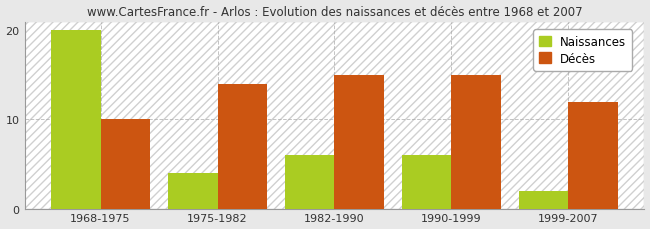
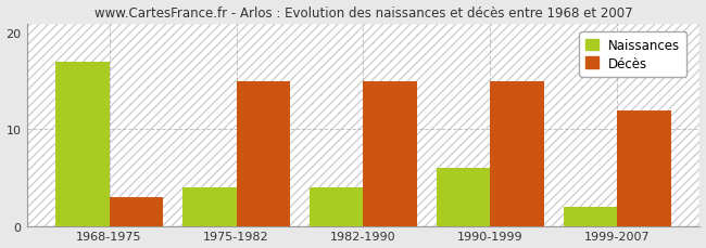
Naissances/1968-1975: 20 -> 17
Décès/1968-1975: 10 -> 3
Décès/1975-1982: 14 -> 15
Naissances/1982-1990: 6 -> 4
